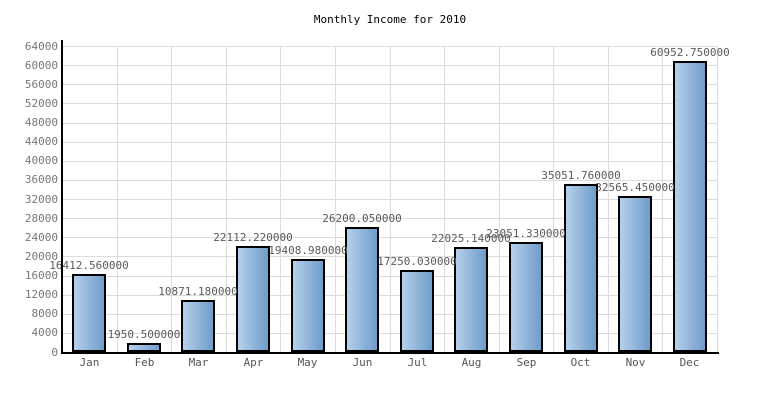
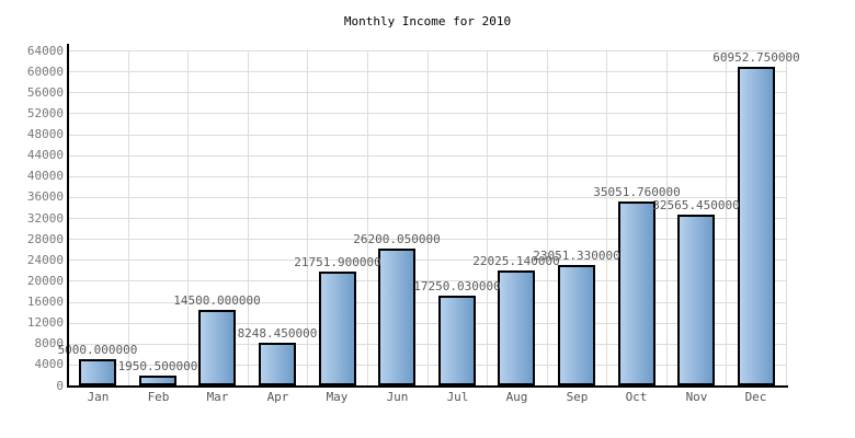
Jan: 16412.560000 -> 5000.000000
Mar: 10871.180000 -> 14500.000000
Apr: 22112.220000 -> 8248.450000
May: 19408.980000 -> 21751.900000
